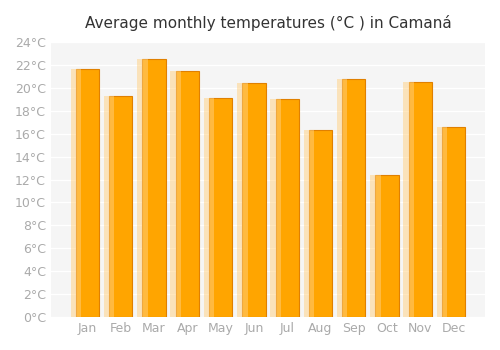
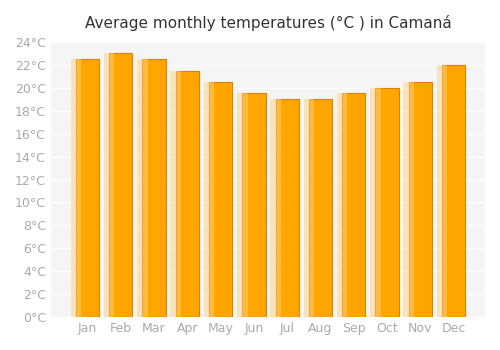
Jan: 21.6°C -> 22.5°C
Feb: 19.3°C -> 23.0°C
May: 19.1°C -> 20.5°C
Jun: 20.4°C -> 19.5°C
Aug: 16.3°C -> 19.0°C
Sep: 20.8°C -> 19.5°C
Oct: 12.4°C -> 20.0°C
Dec: 16.6°C -> 22.0°C
